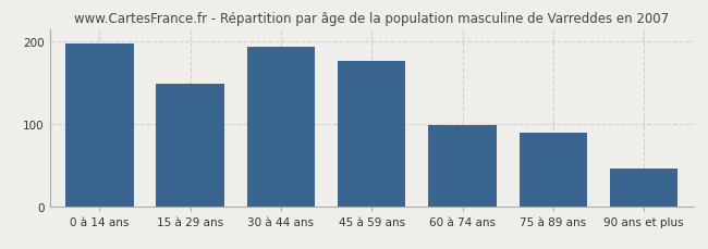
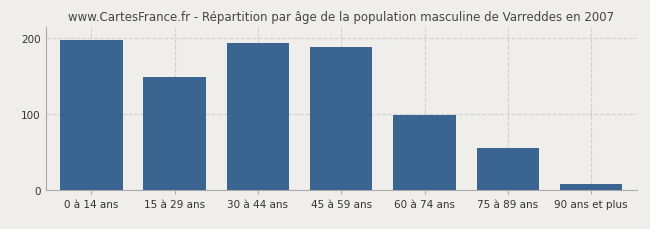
45 à 59 ans: 176 -> 188
75 à 89 ans: 90 -> 55
90 ans et plus: 46 -> 8
